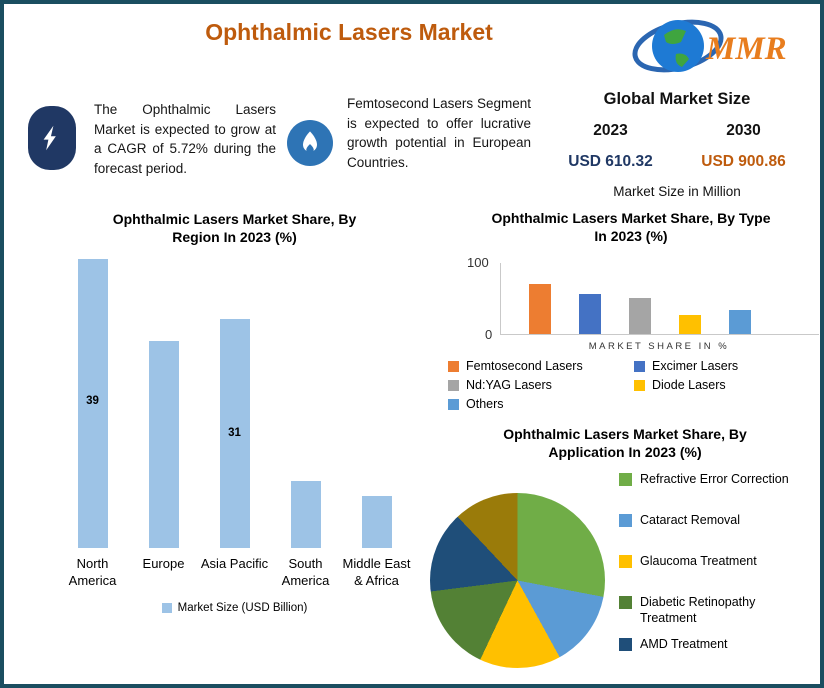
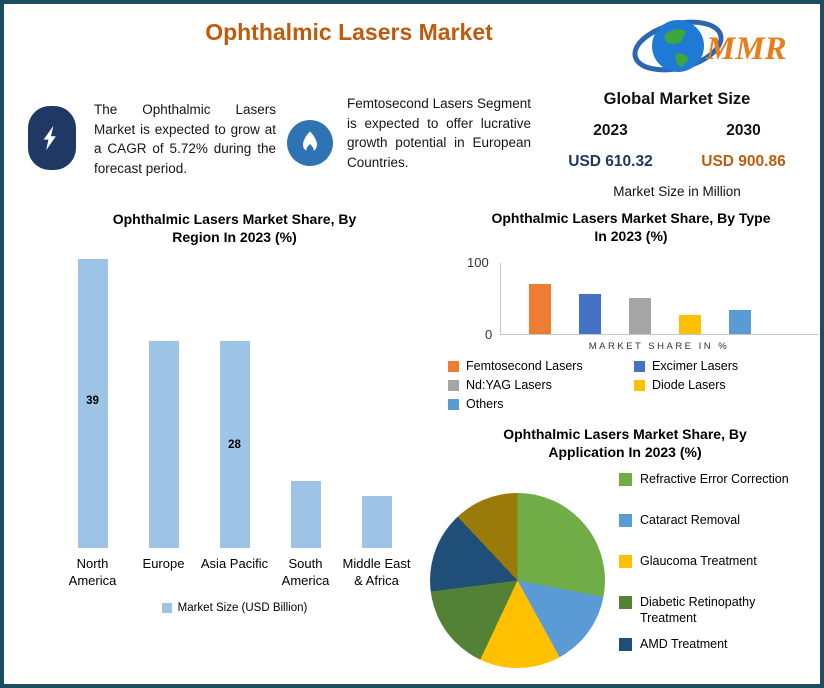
Ophthalmic Lasers Market Share, By Region In 2023 (%)/Asia Pacific: 31 -> 28
